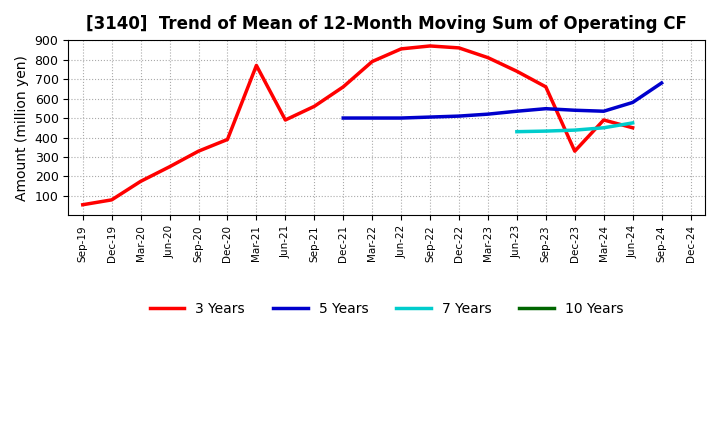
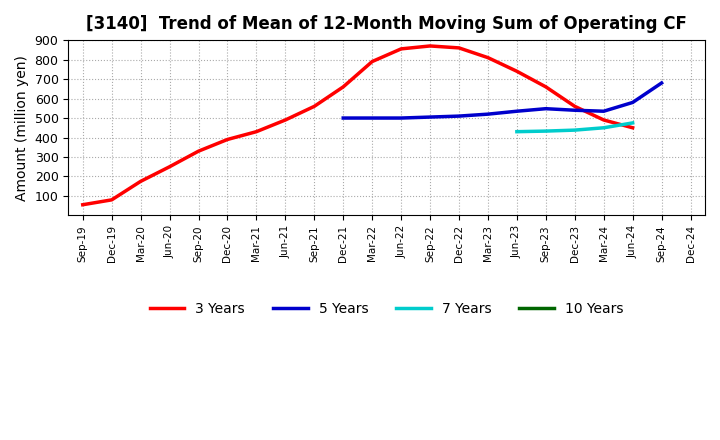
3 Years/Mar-21: 770 -> 430
3 Years/Dec-23: 330 -> 560
